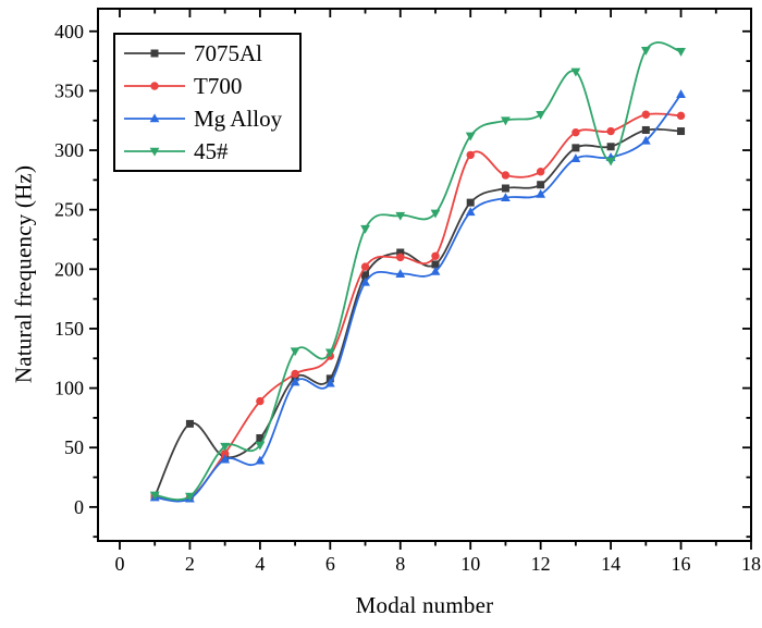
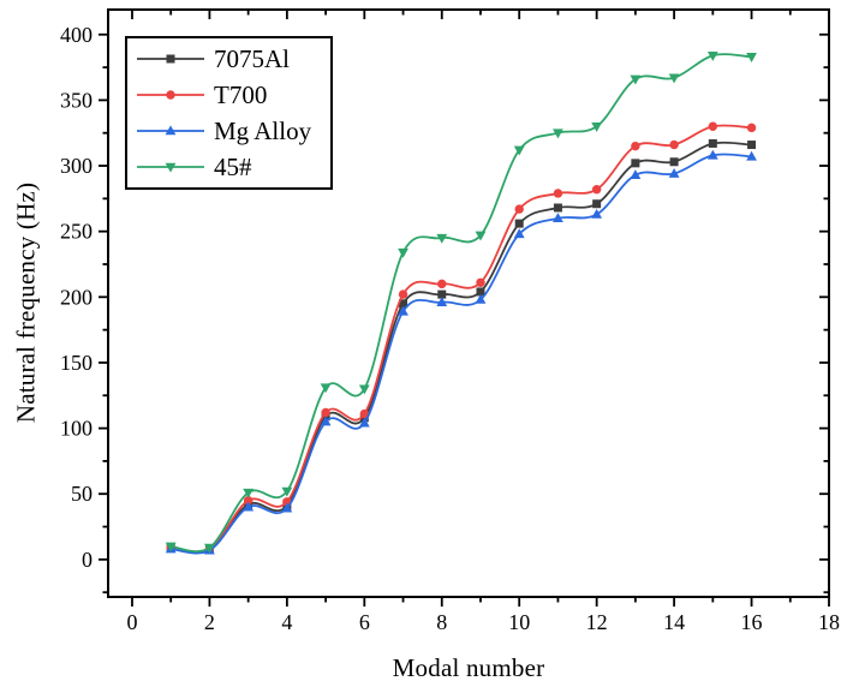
7075Al/2: 70 -> 8
7075Al/4: 58 -> 41
T700/4: 89 -> 44
T700/6: 127 -> 111
7075Al/8: 214 -> 202
T700/10: 296 -> 267
45#/14: 291 -> 367
Mg Alloy/16: 347 -> 307
